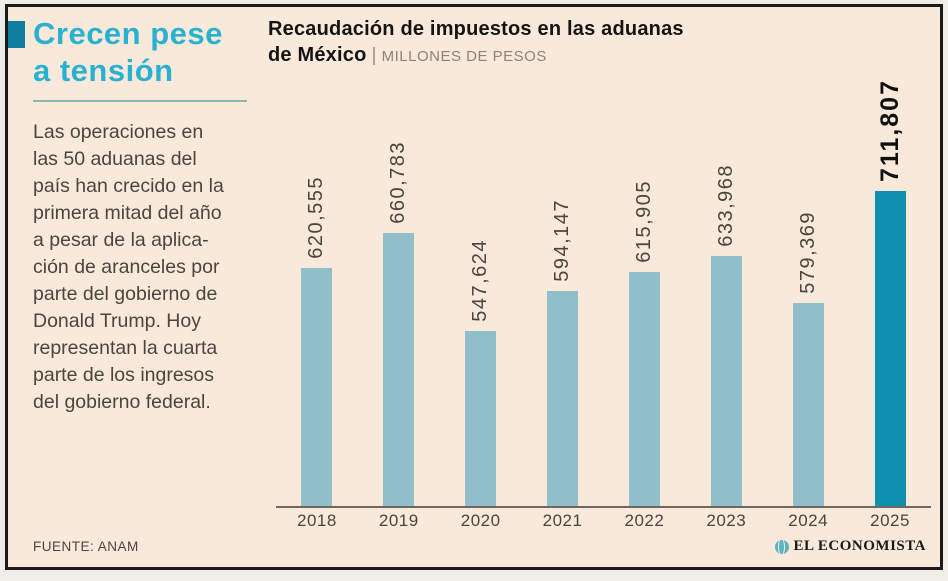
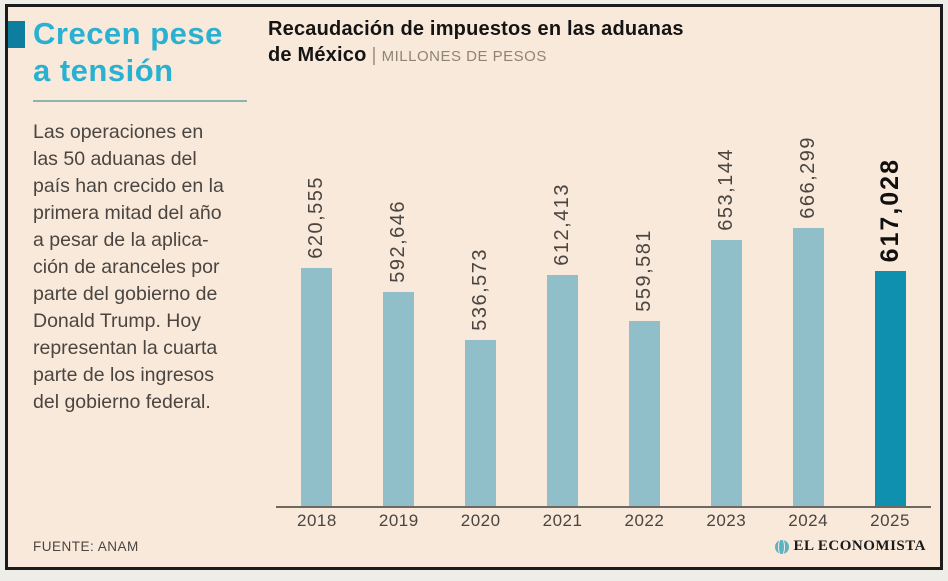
2019: 660,783 -> 592,646
2020: 547,624 -> 536,573
2021: 594,147 -> 612,413
2022: 615,905 -> 559,581
2023: 633,968 -> 653,144
2024: 579,369 -> 666,299
2025: 711,807 -> 617,028
